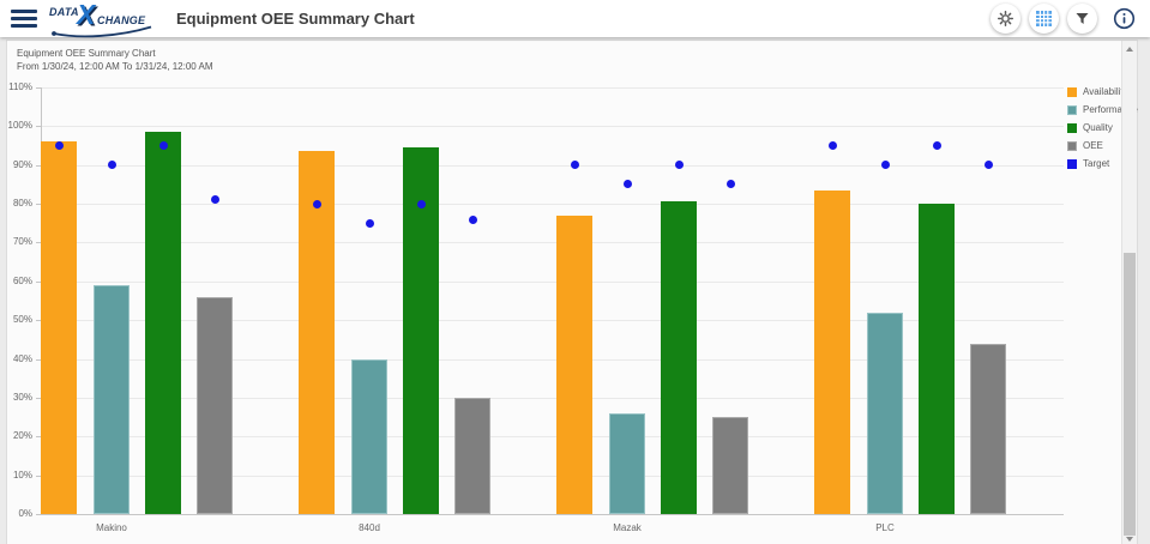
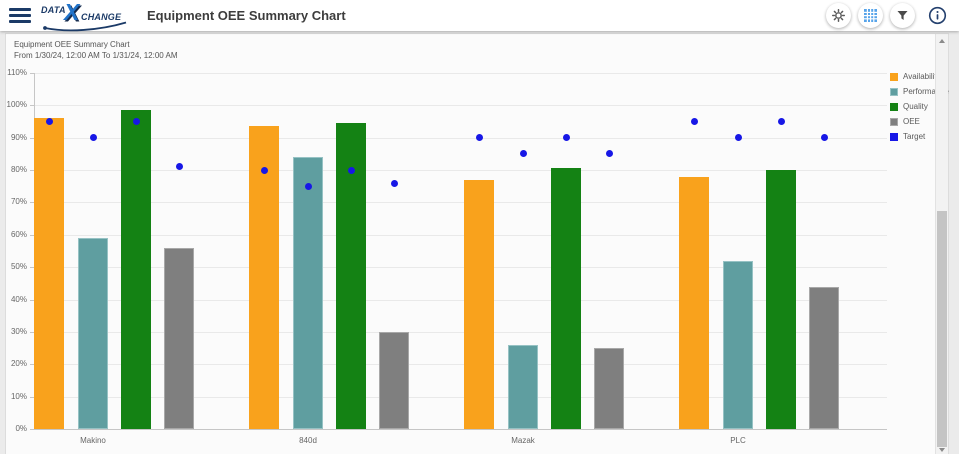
Performance/840d: 40% -> 84%
Availability/PLC: 84% -> 78%
